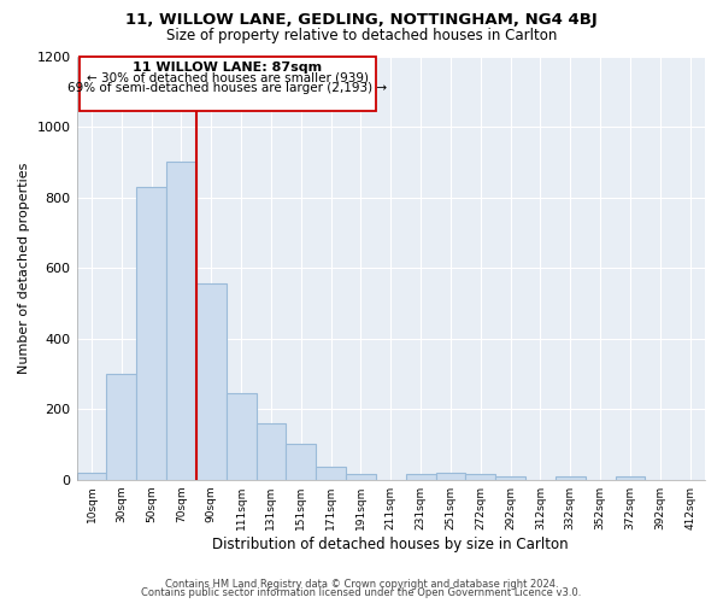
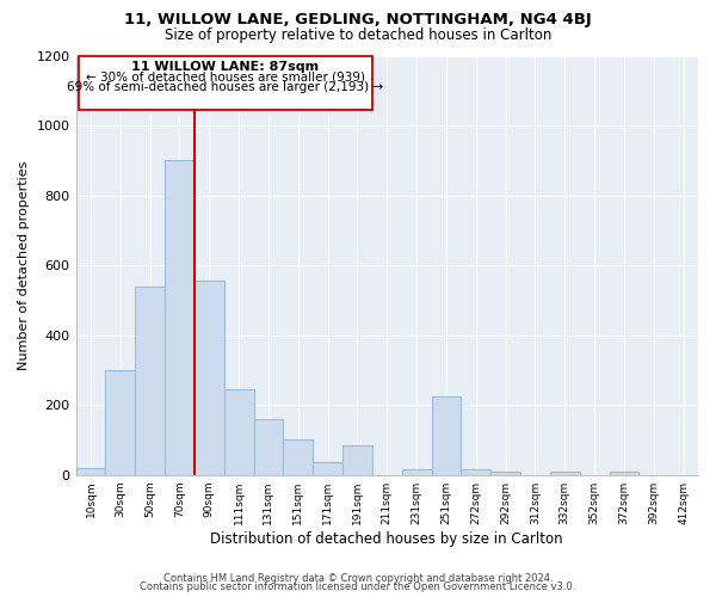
50sqm: 830 -> 540
191sqm: 15 -> 85
251sqm: 20 -> 225
